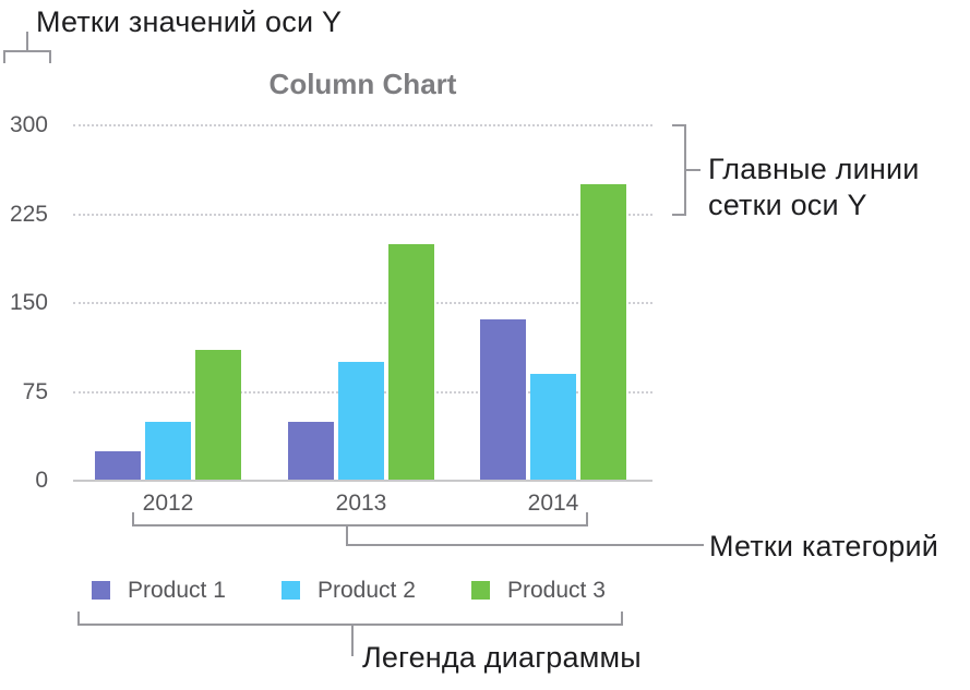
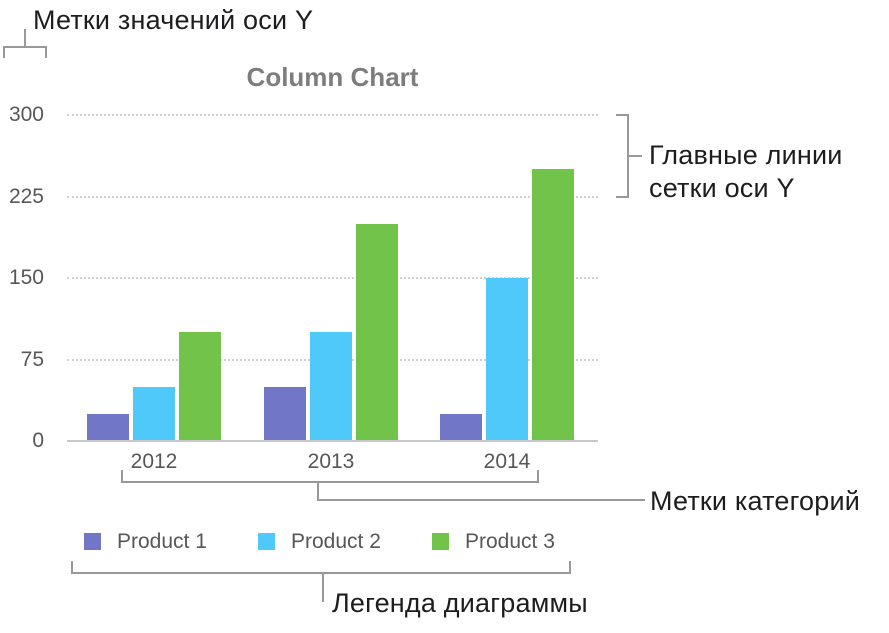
Product 3/2012: 110 -> 100
Product 1/2014: 136 -> 25
Product 2/2014: 90 -> 150
